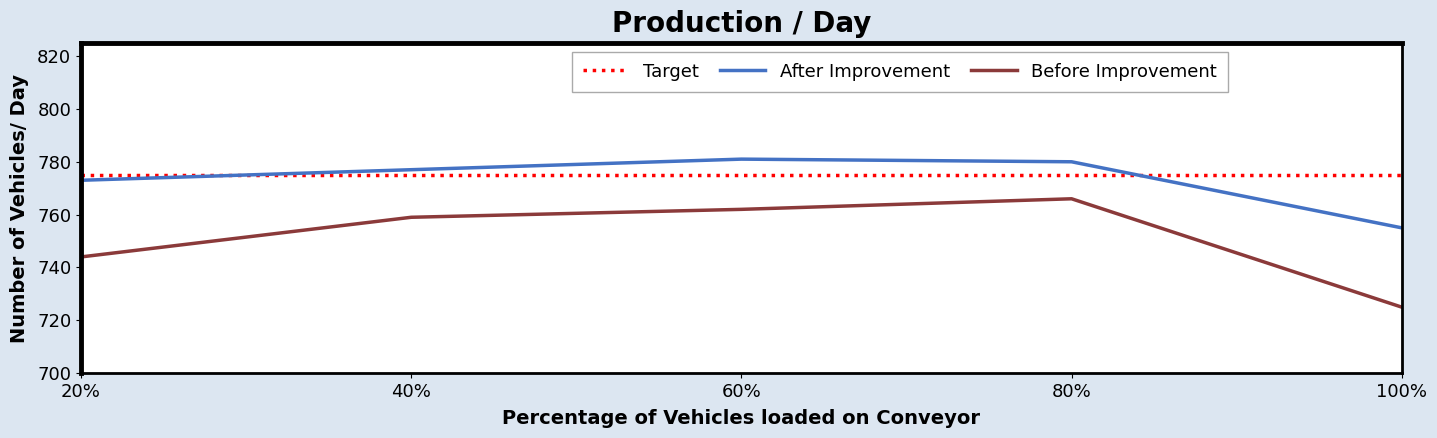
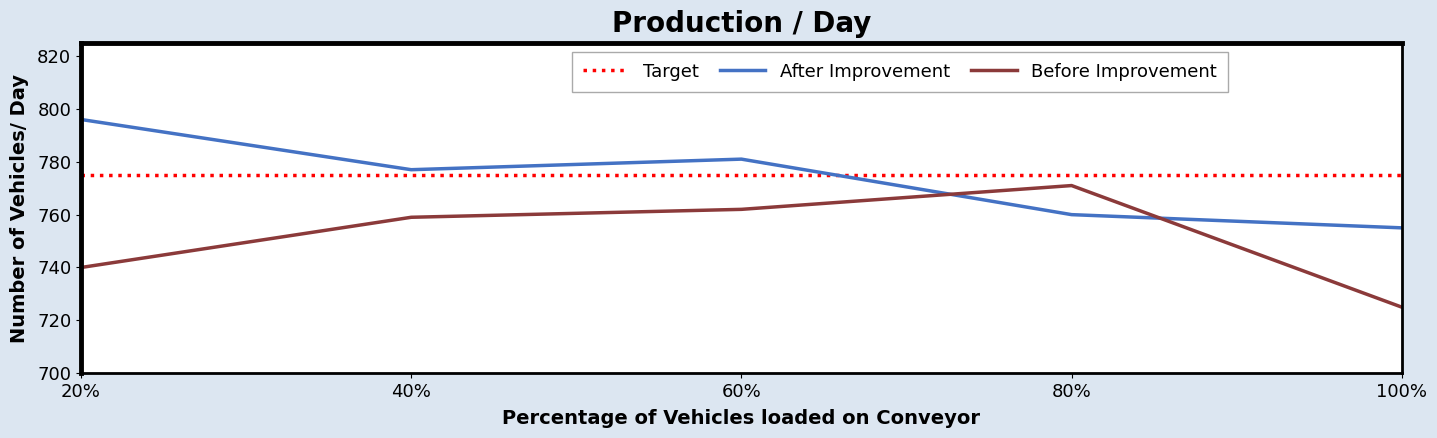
After Improvement/20%: 773 -> 796
Before Improvement/20%: 744 -> 740
After Improvement/80%: 780 -> 760
Before Improvement/80%: 766 -> 771
